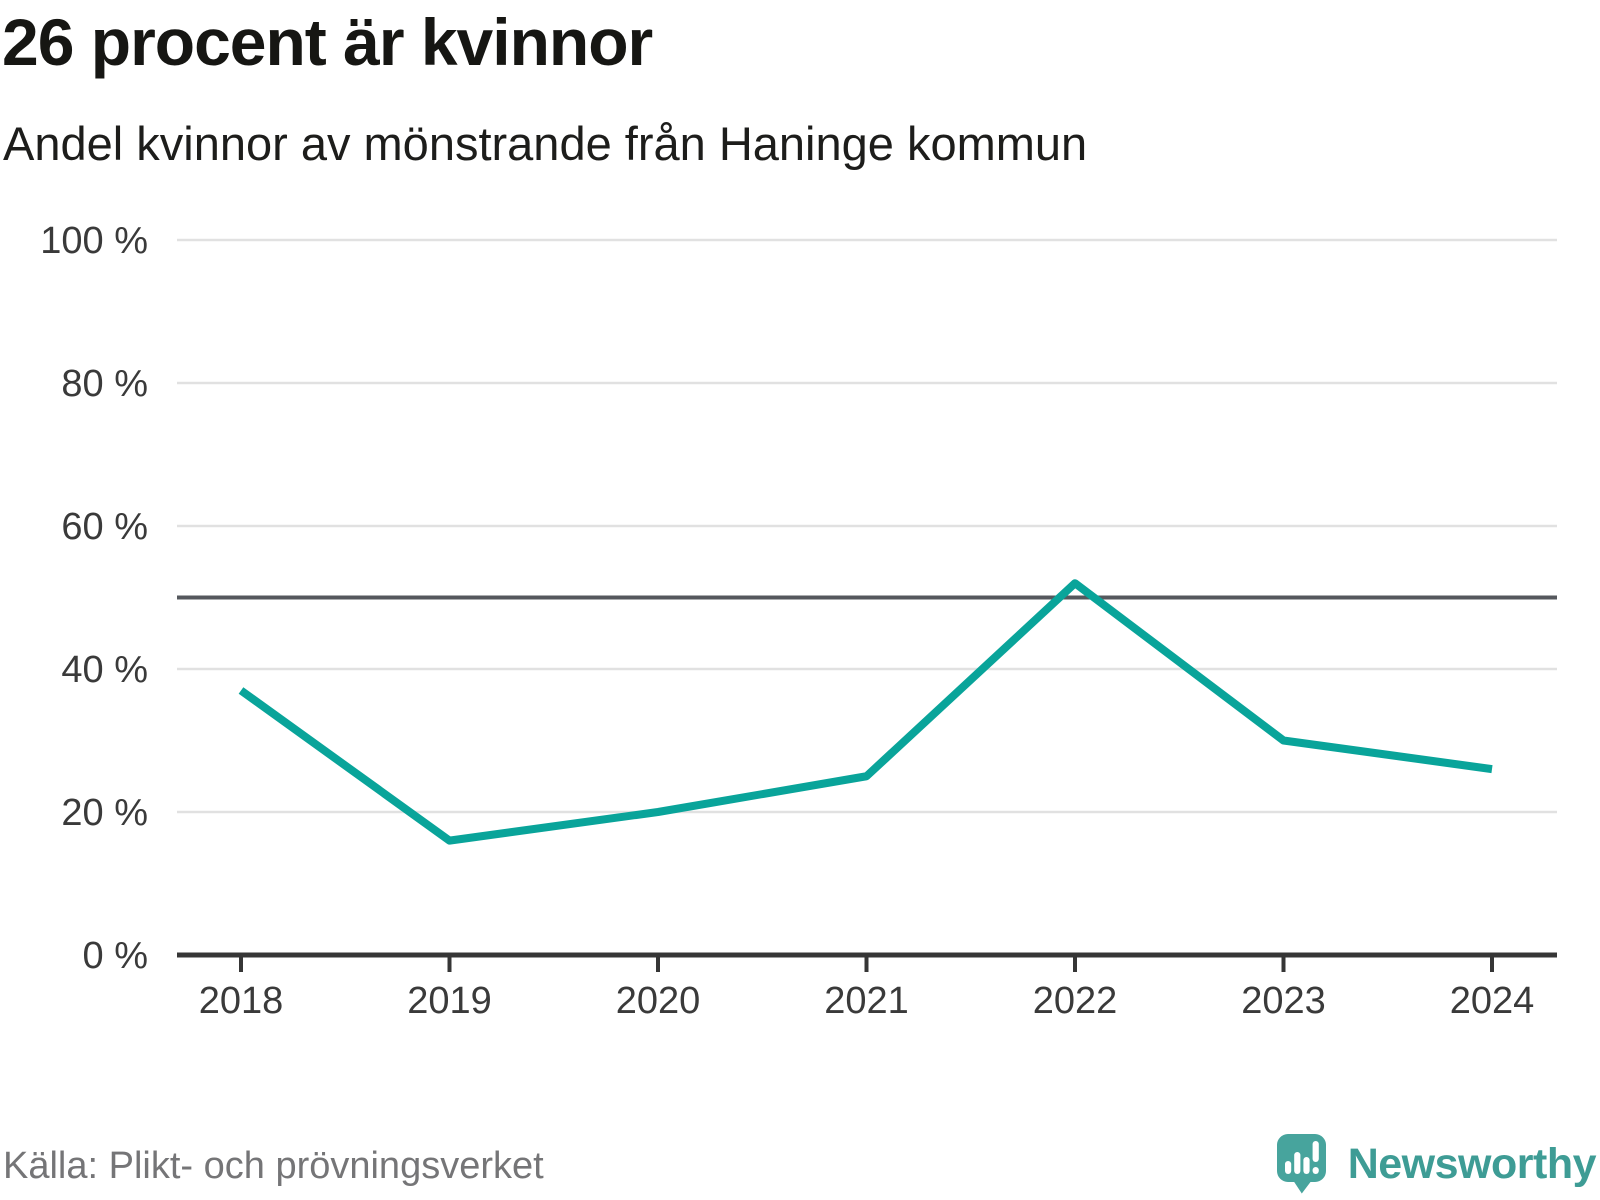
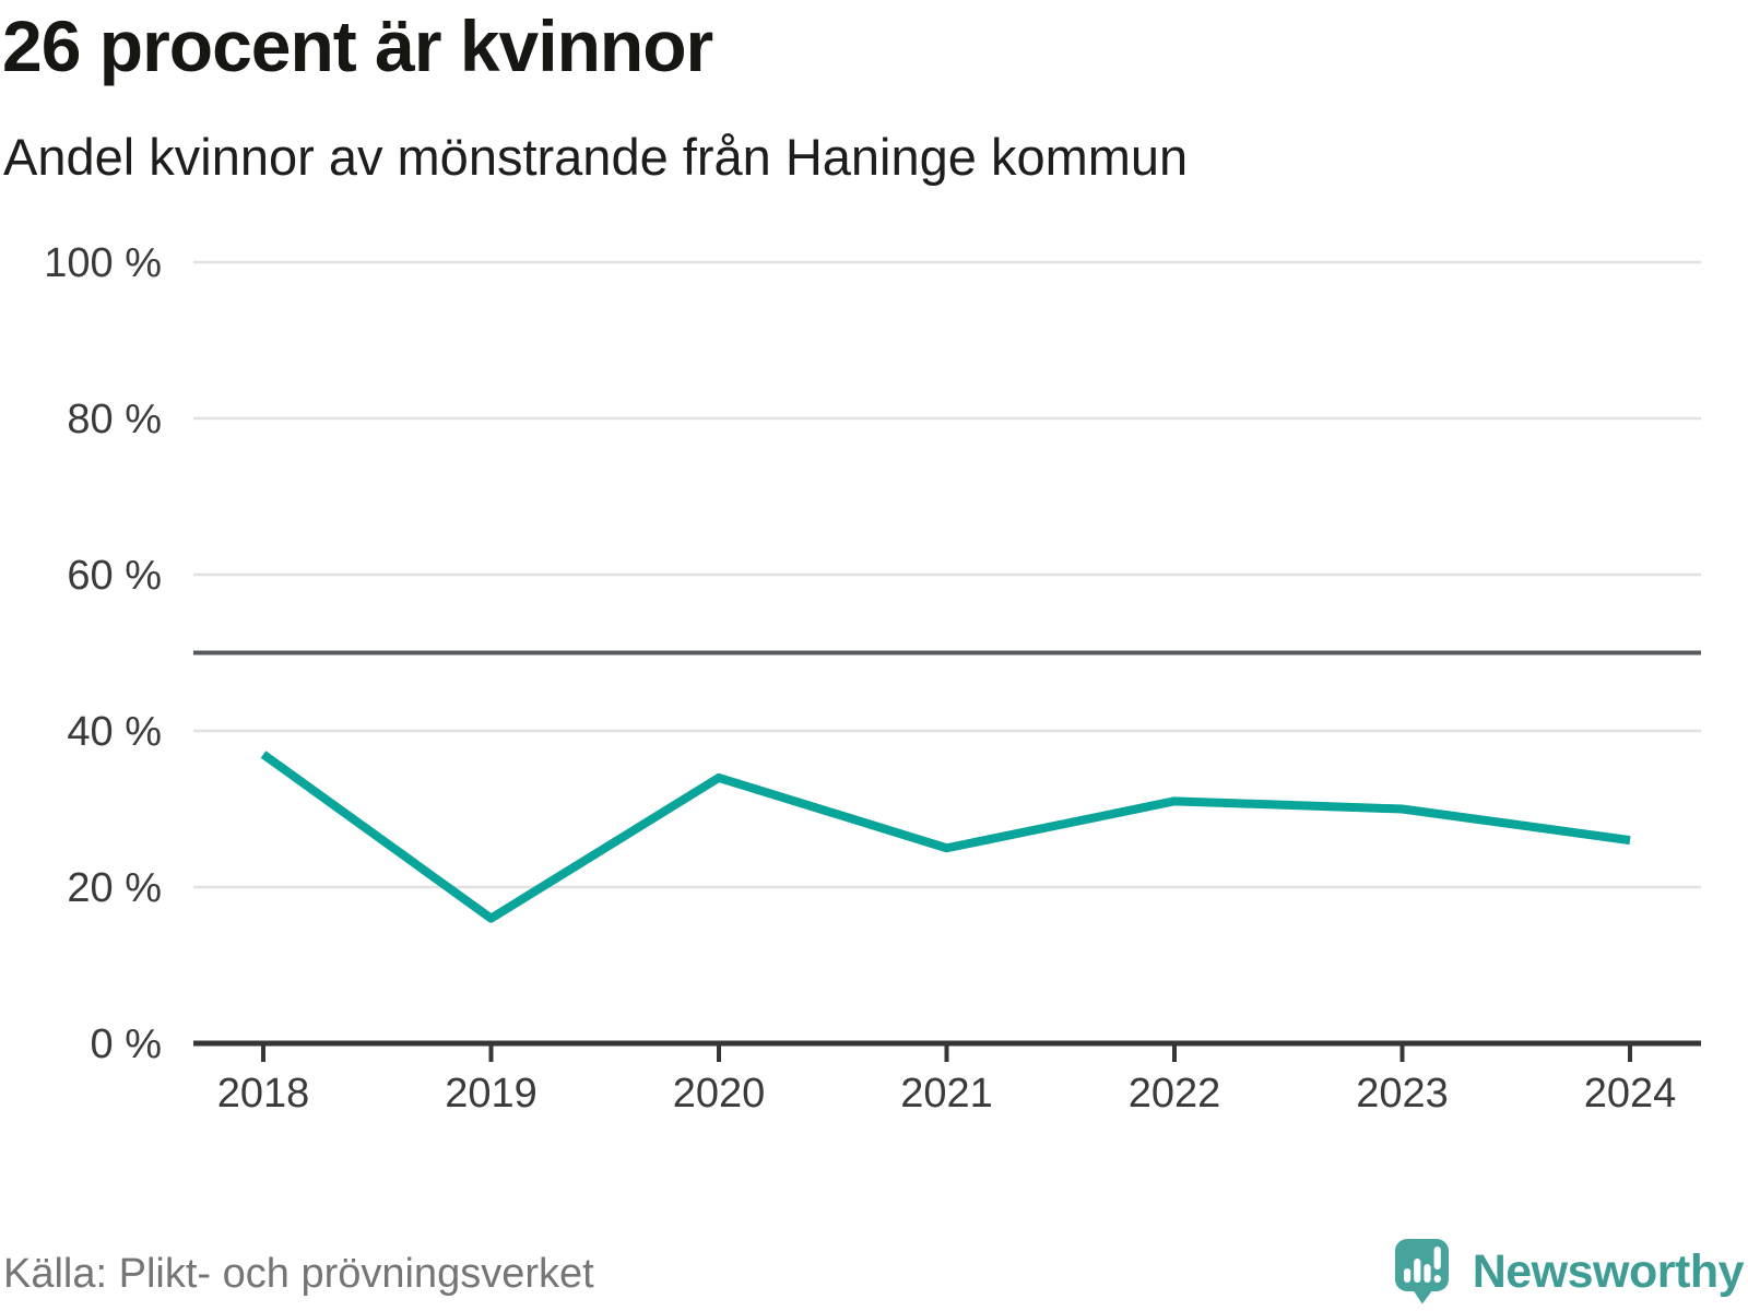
2020: 20% -> 34%
2022: 52% -> 31%
